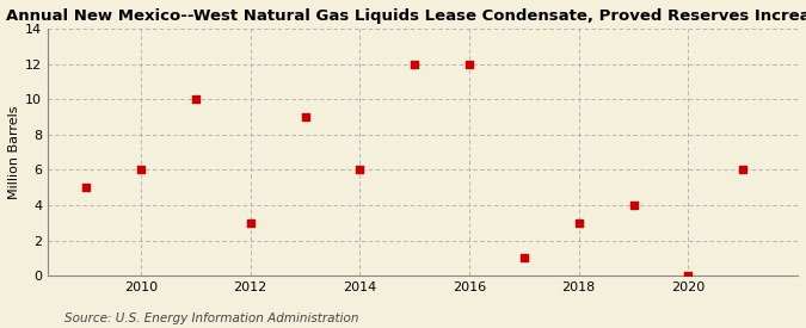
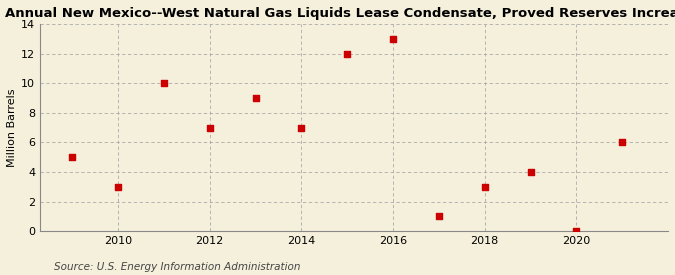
2010: 6 -> 3
2012: 3 -> 7
2014: 6 -> 7
2016: 12 -> 13
